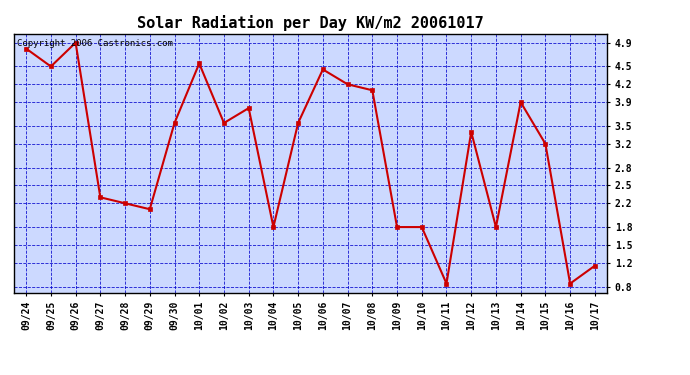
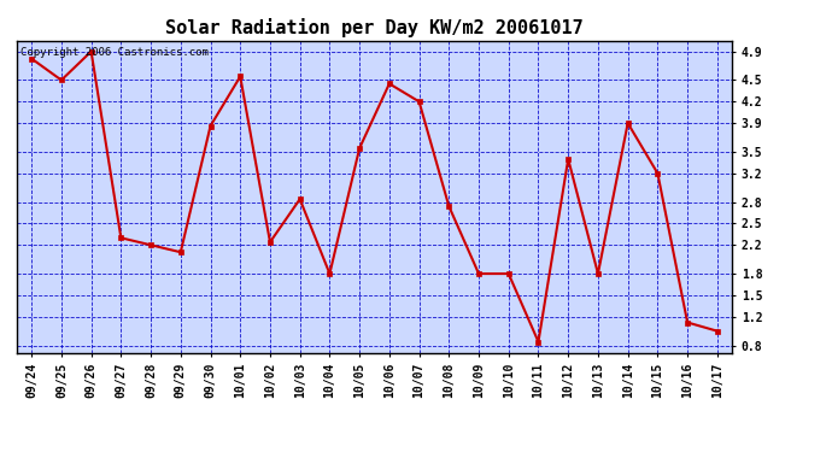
09/30: 3.55 -> 3.86
10/02: 3.55 -> 2.24
10/03: 3.80 -> 2.84
10/08: 4.10 -> 2.74
10/16: 0.85 -> 1.12
10/17: 1.15 -> 1.00
